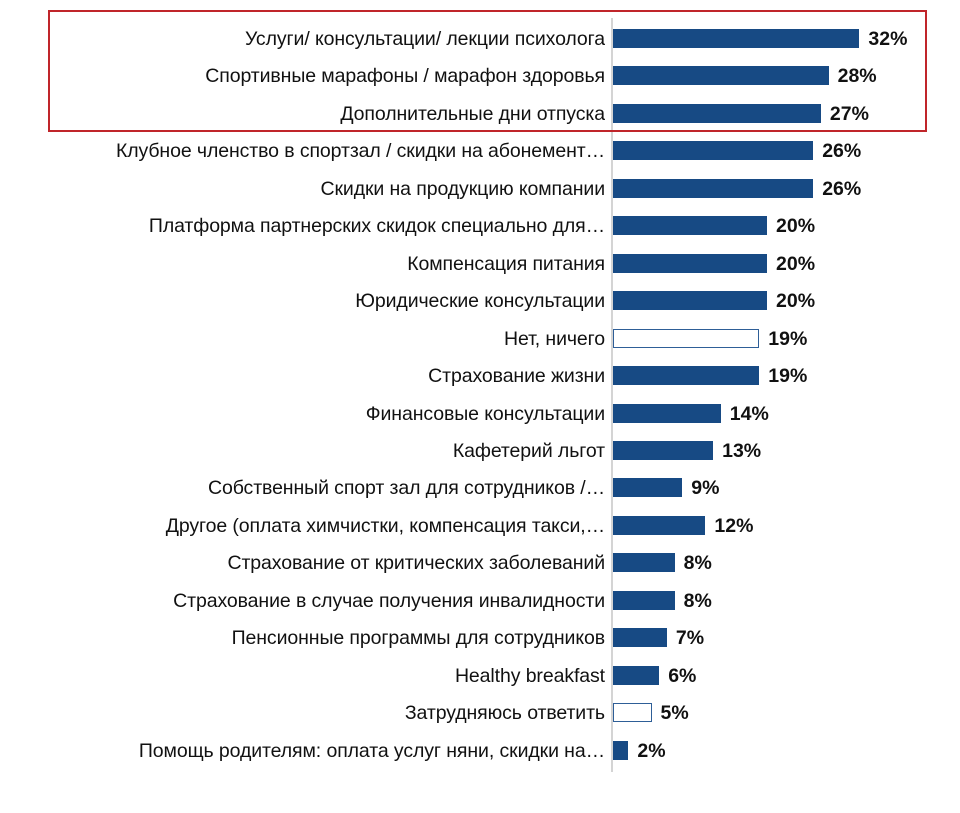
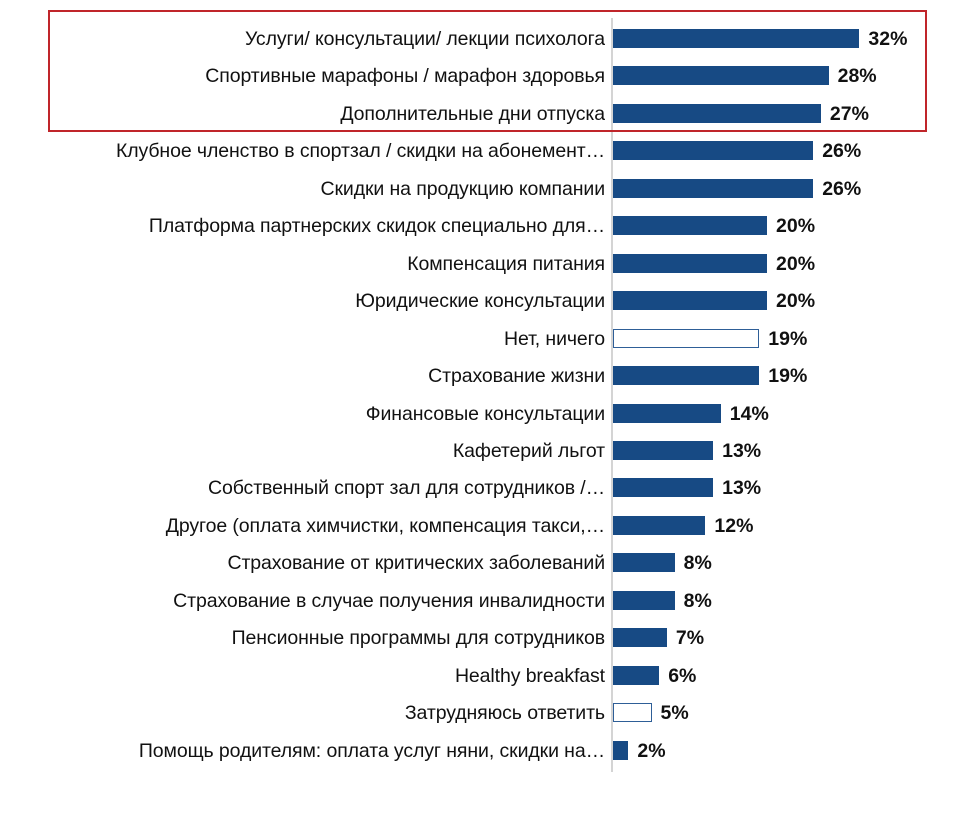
Собственный спорт зал для сотрудников /…: 9% -> 13%
